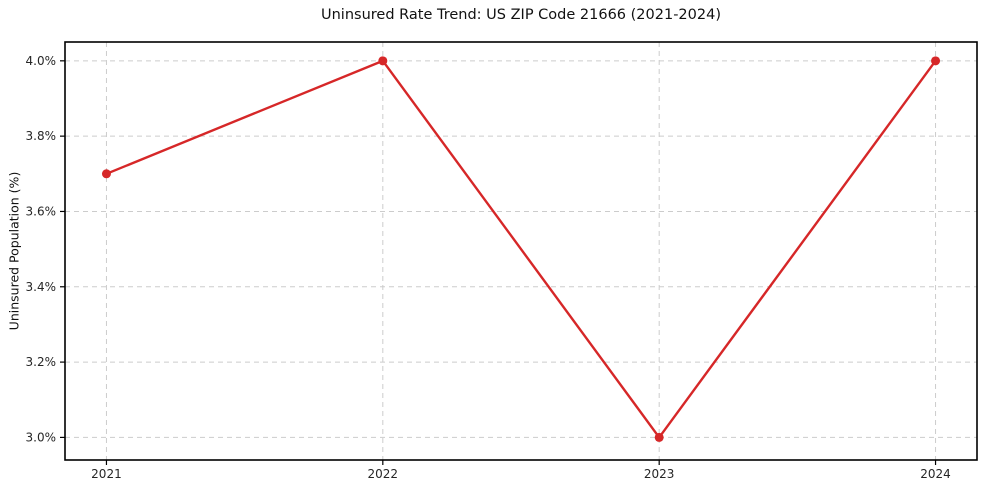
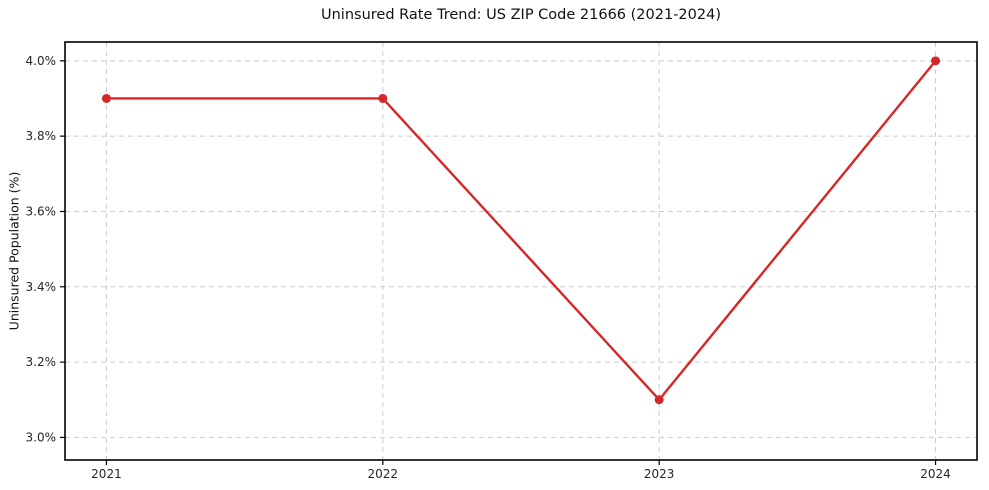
2021: 3.7% -> 3.9%
2022: 4.0% -> 3.9%
2023: 3.0% -> 3.1%
